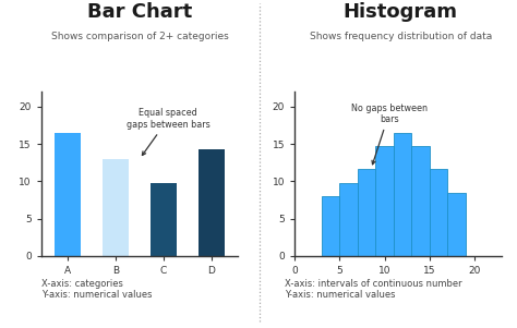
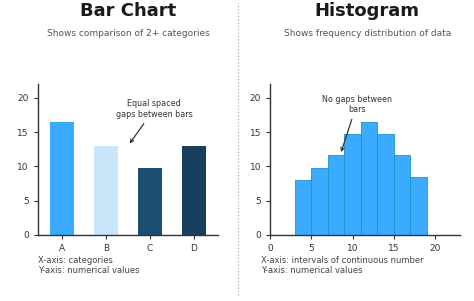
D: 14.3 -> 13.0
